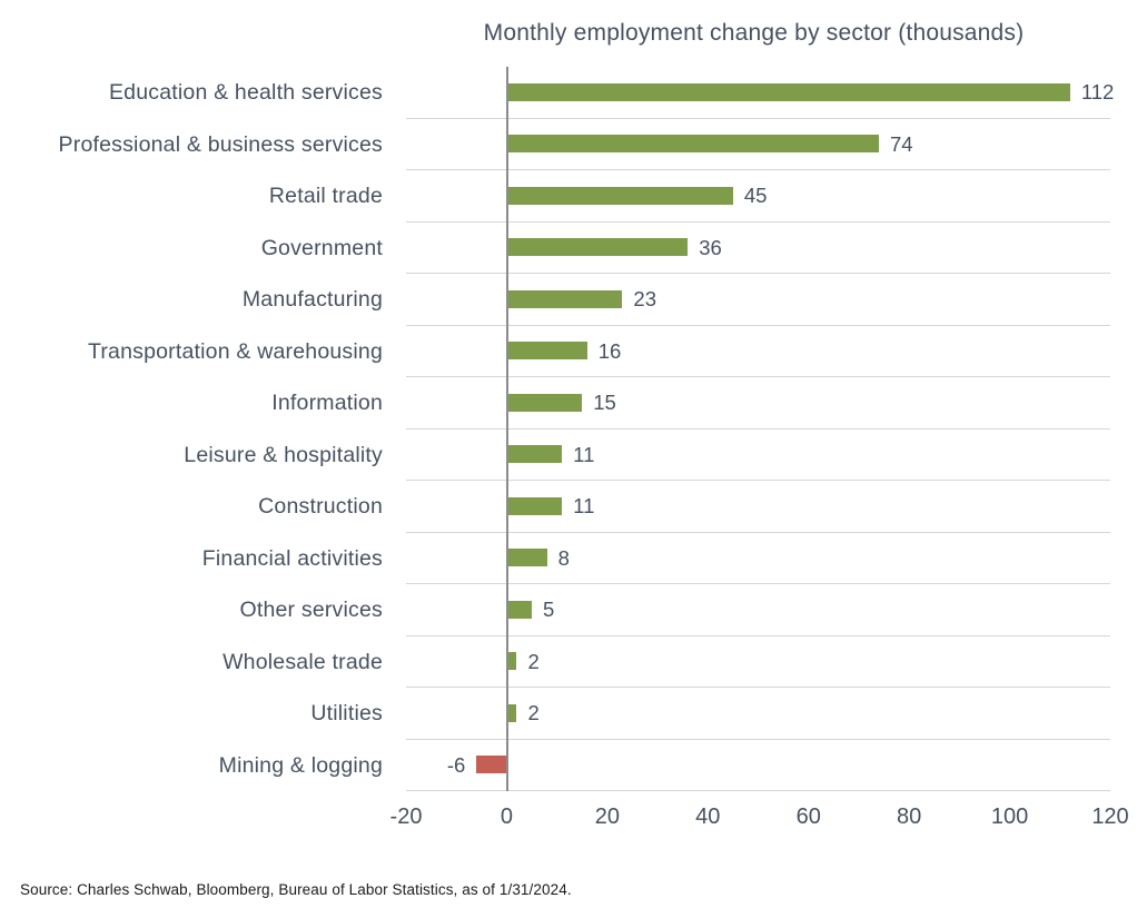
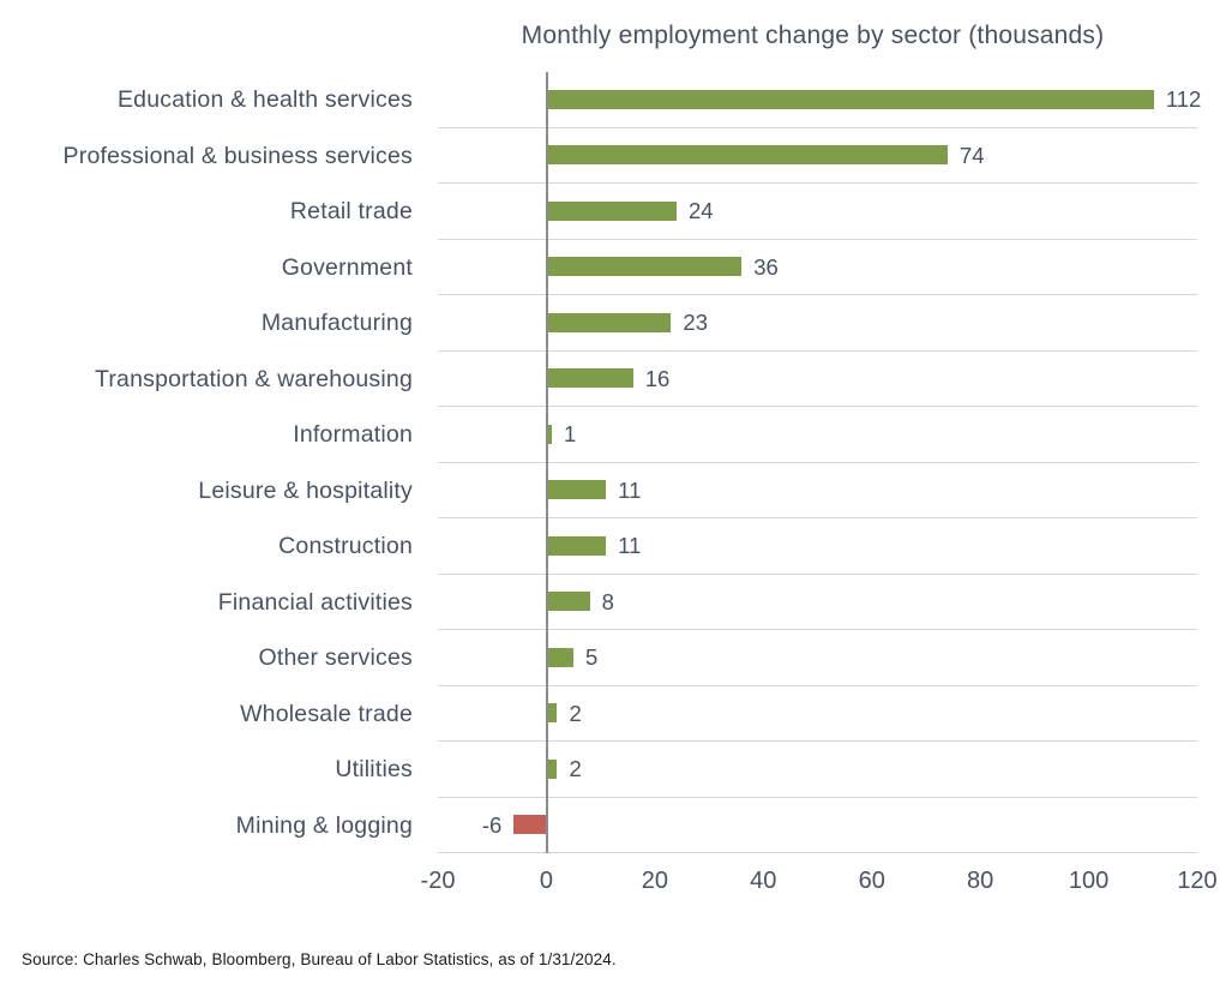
Retail trade: 45 -> 24
Information: 15 -> 1
